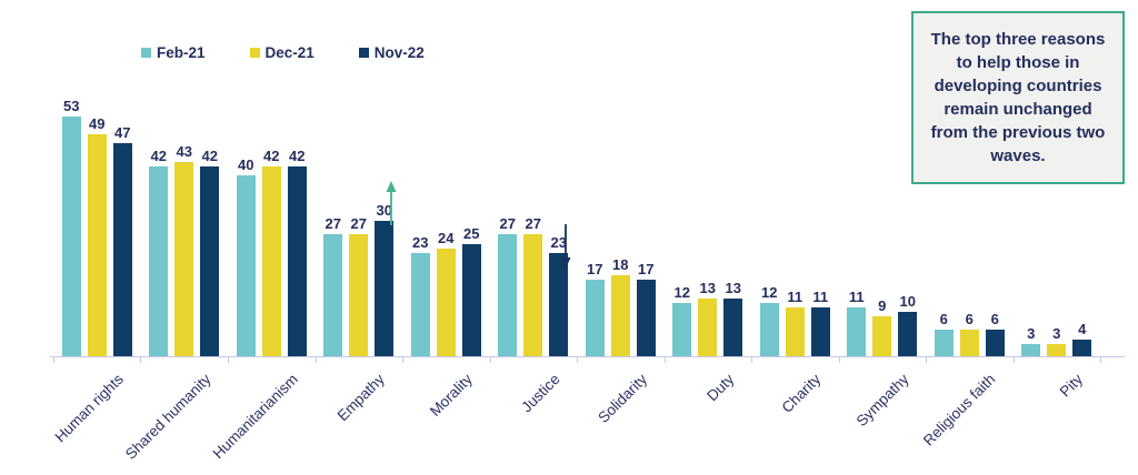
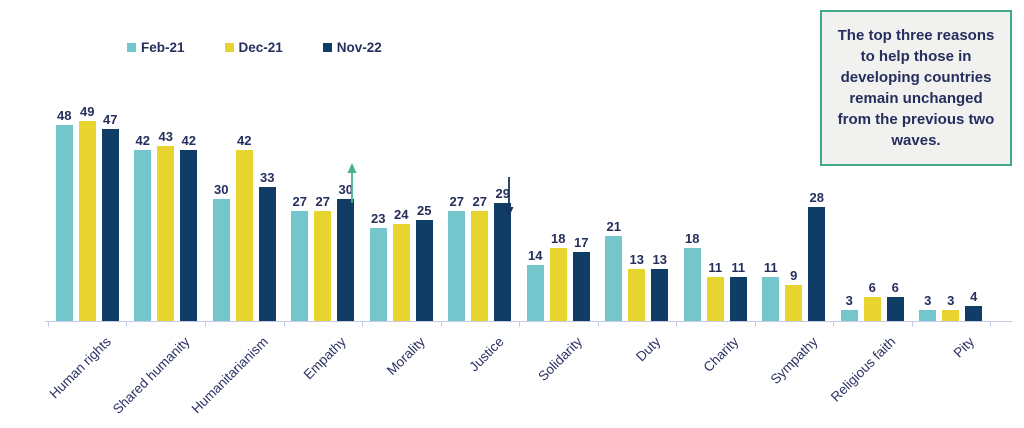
Feb-21/Human rights: 53 -> 48
Feb-21/Humanitarianism: 40 -> 30
Nov-22/Humanitarianism: 42 -> 33
Nov-22/Justice: 23 -> 29
Feb-21/Solidarity: 17 -> 14
Feb-21/Duty: 12 -> 21
Feb-21/Charity: 12 -> 18
Nov-22/Sympathy: 10 -> 28
Feb-21/Religious faith: 6 -> 3
